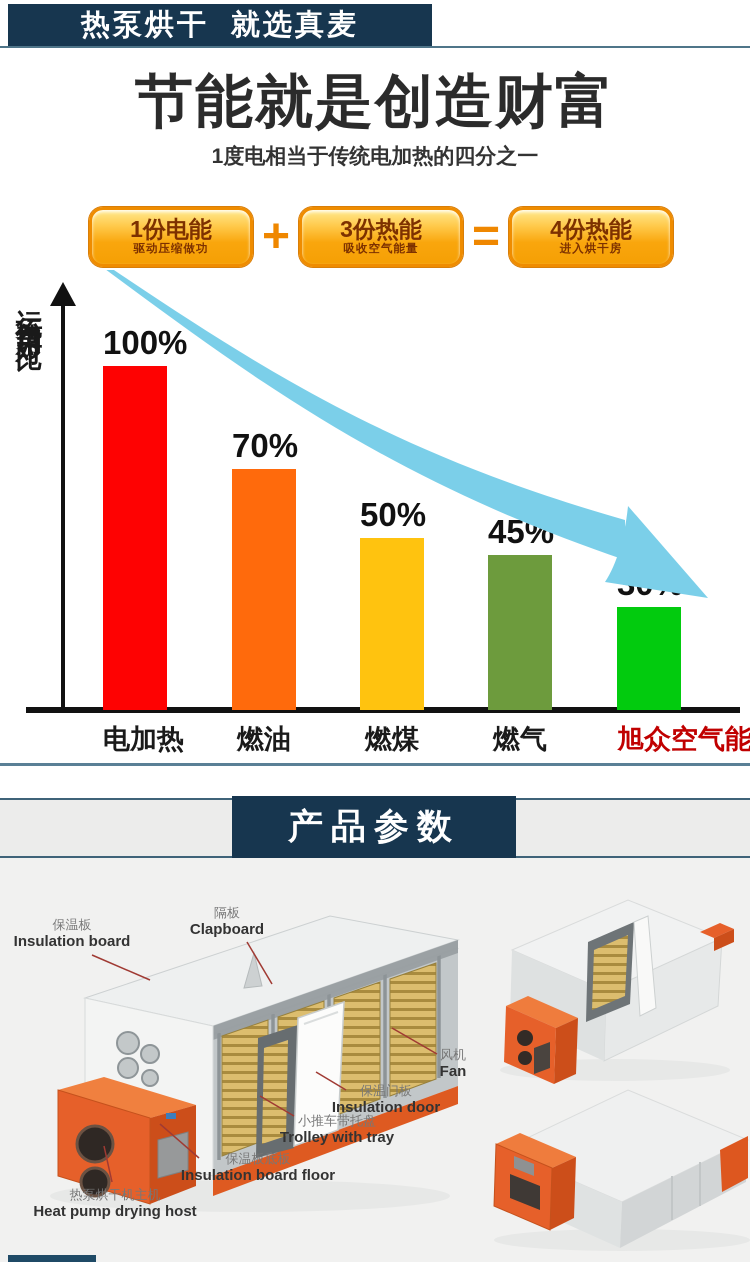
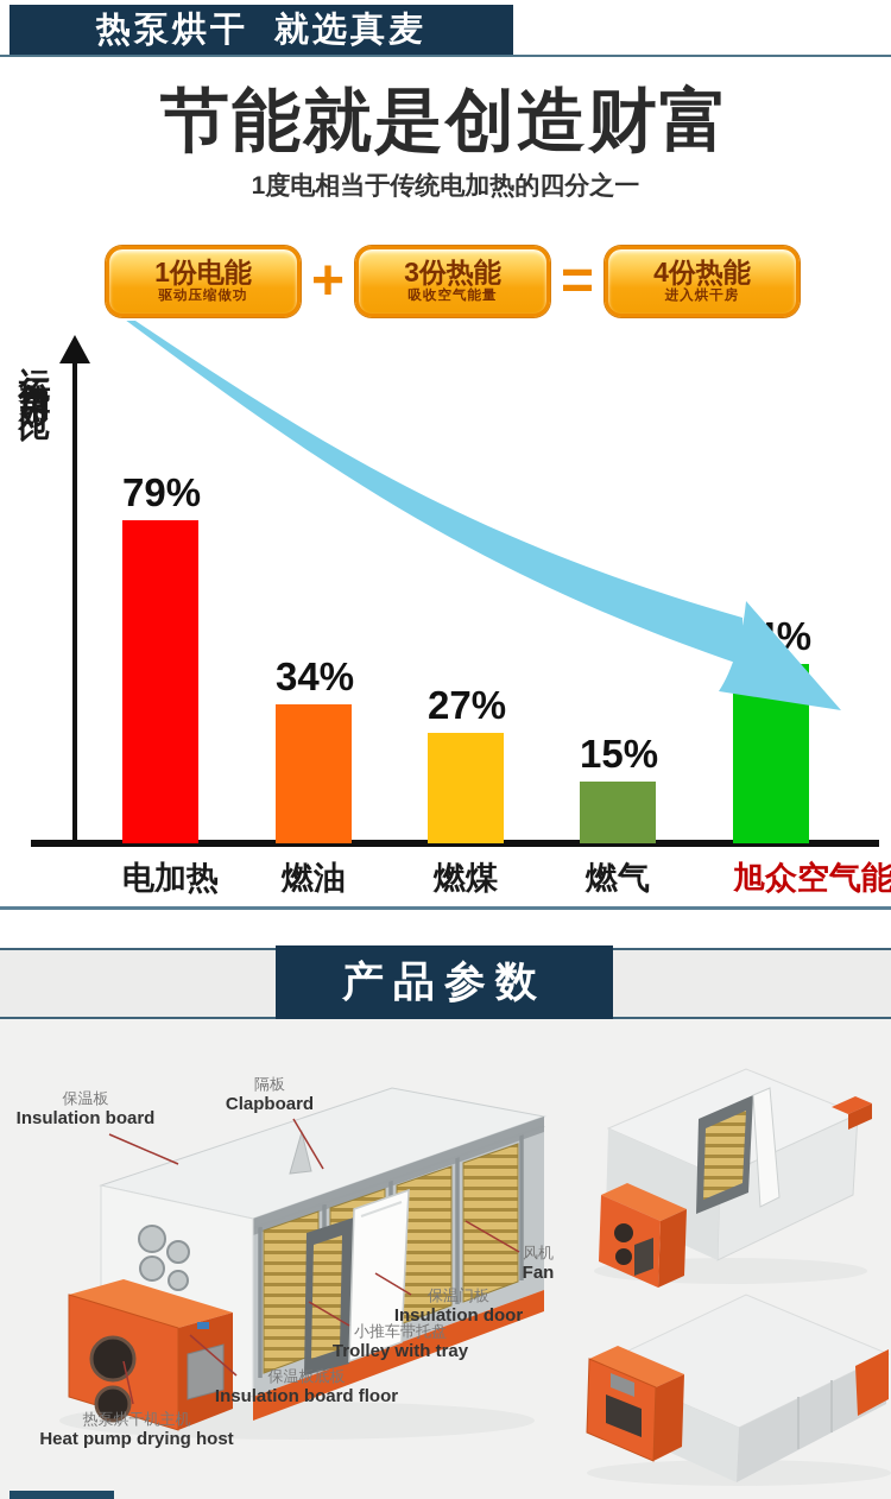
电加热: 100% -> 79%
燃油: 70% -> 34%
燃煤: 50% -> 27%
燃气: 45% -> 15%
旭众空气能: 30% -> 44%
